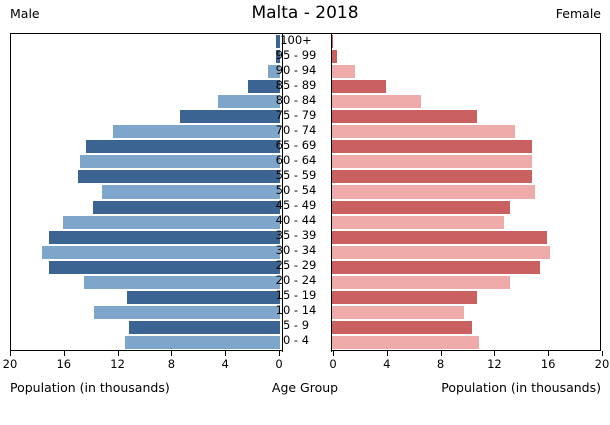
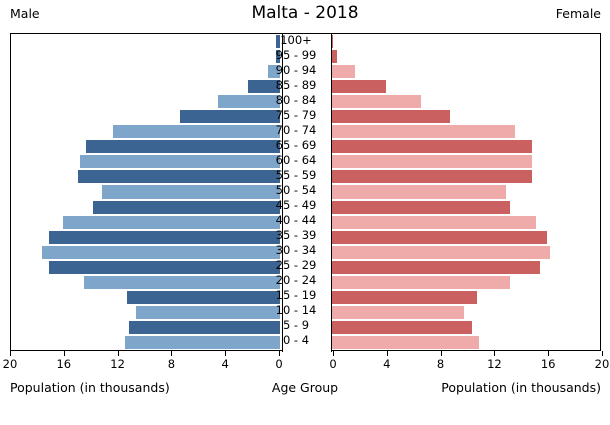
Female/75 - 79: 10.8 -> 8.8
Female/50 - 54: 15.1 -> 12.9
Female/40 - 44: 12.8 -> 15.2
Male/10 - 14: 13.8 -> 10.7
